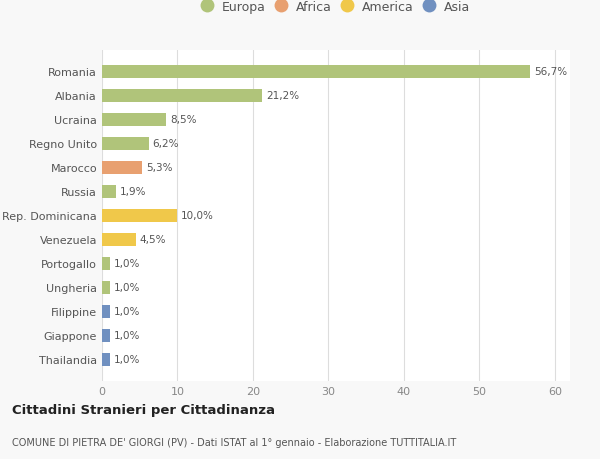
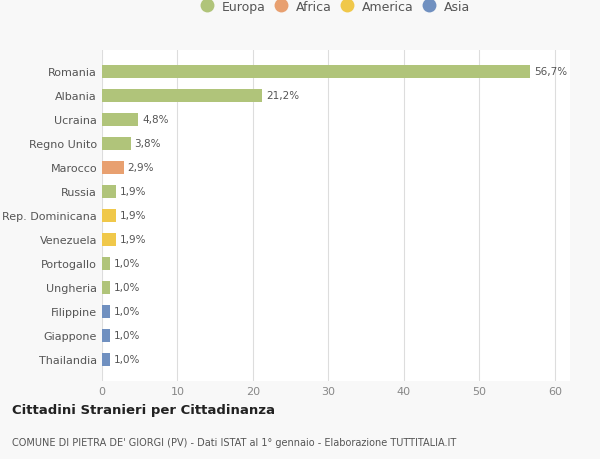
Ucraina: 8,5% -> 4,8%
Regno Unito: 6,2% -> 3,8%
Marocco: 5,3% -> 2,9%
Rep. Dominicana: 10,0% -> 1,9%
Venezuela: 4,5% -> 1,9%
